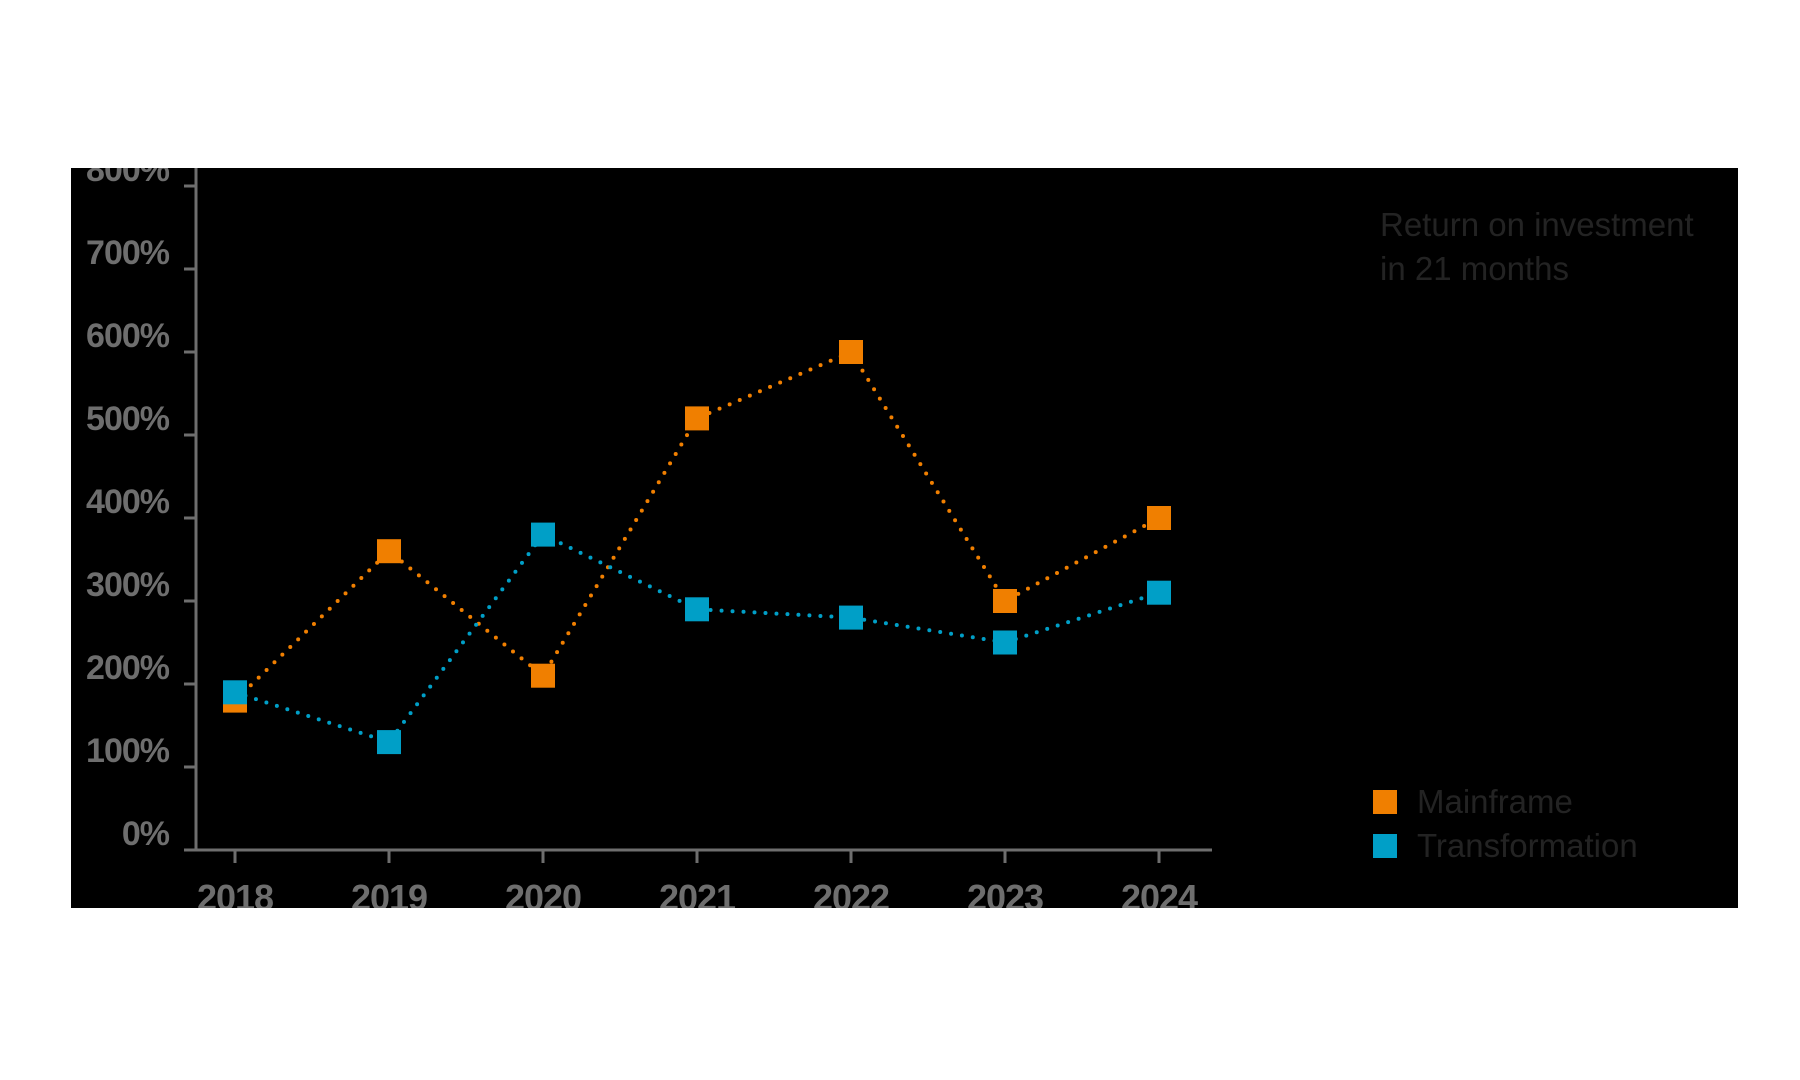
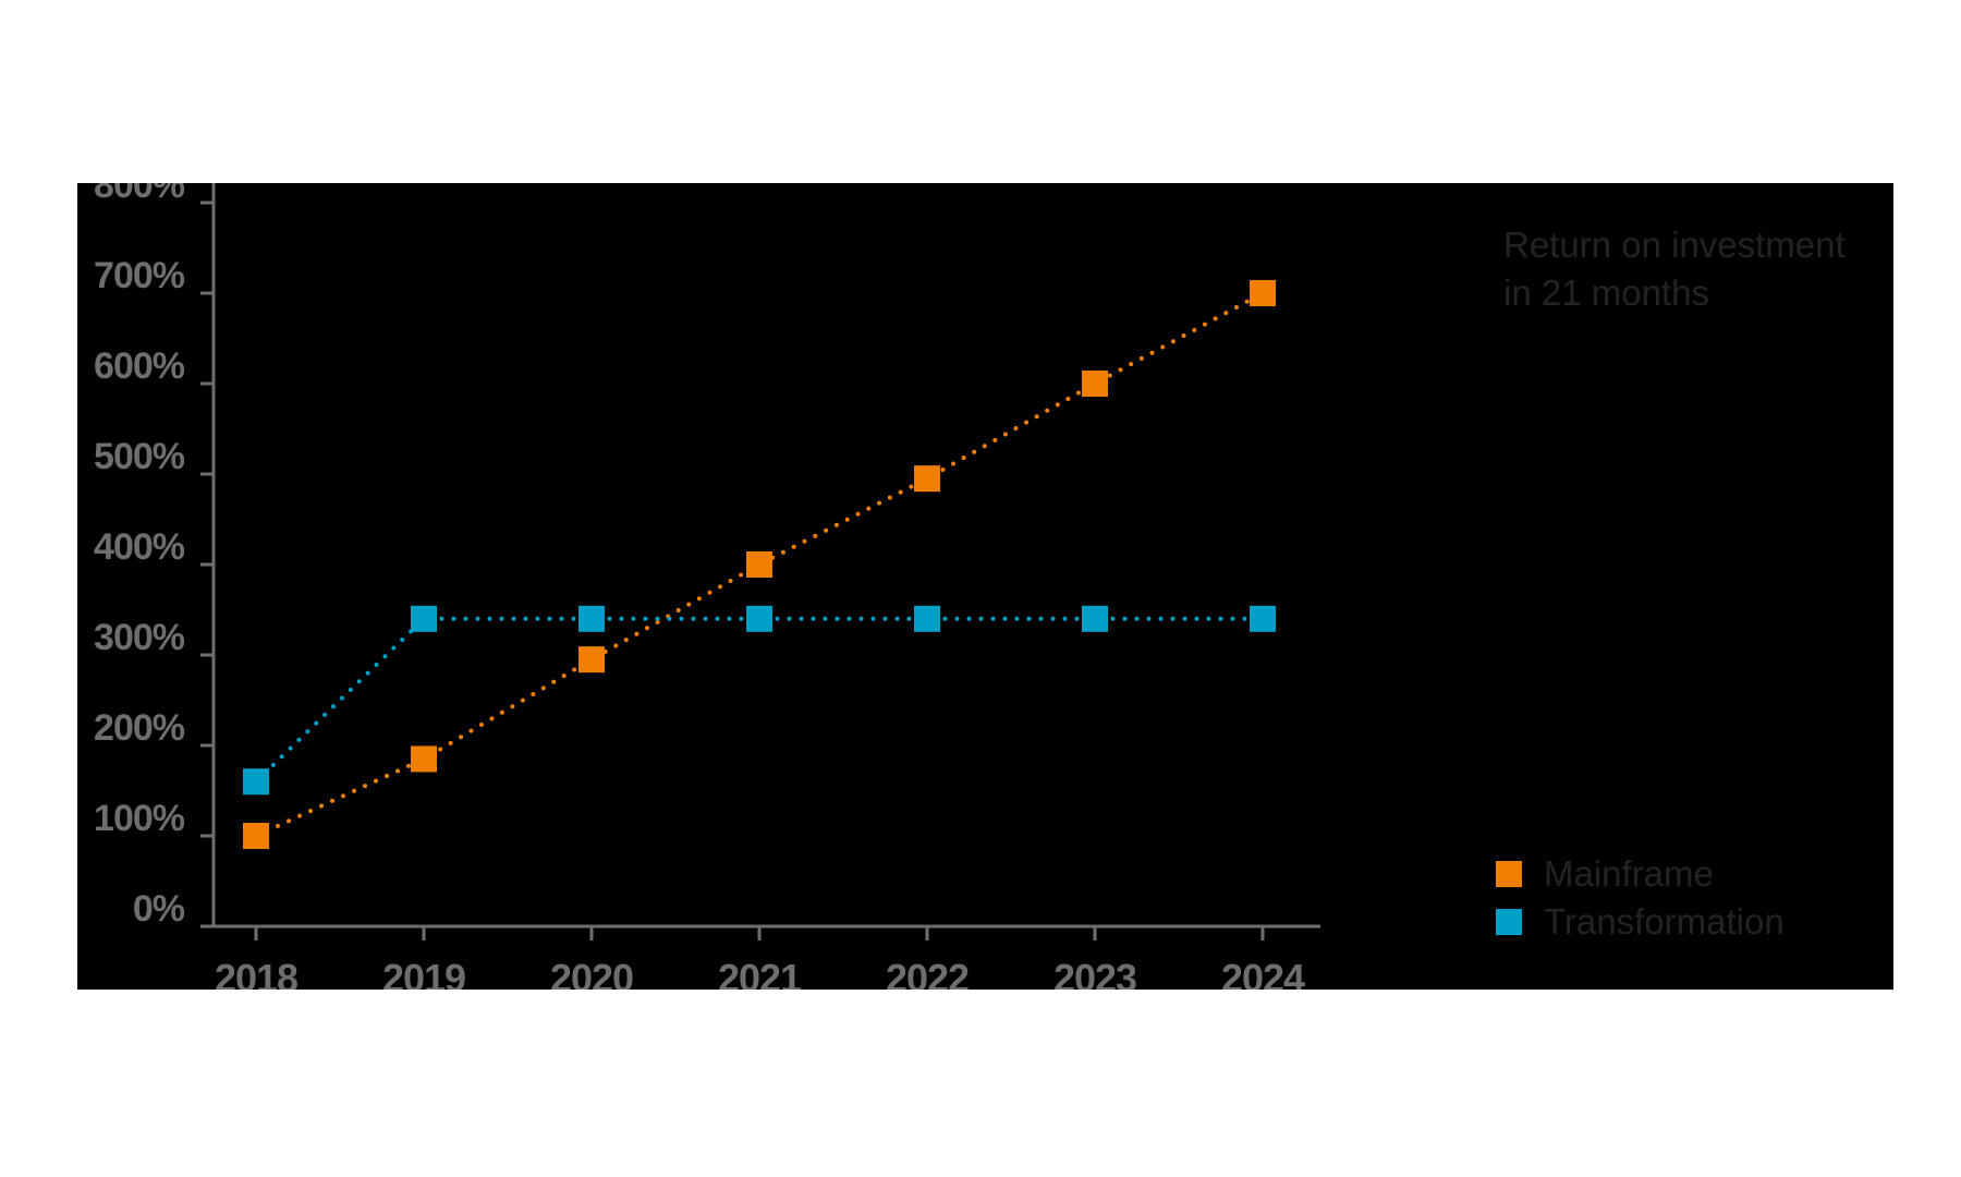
Mainframe/2018: 180% -> 100%
Transformation/2018: 190% -> 160%
Mainframe/2019: 360% -> 180%
Transformation/2019: 130% -> 340%
Mainframe/2020: 210% -> 300%
Transformation/2020: 380% -> 340%
Mainframe/2021: 520% -> 400%
Transformation/2021: 290% -> 340%
Mainframe/2022: 600% -> 500%
Transformation/2022: 280% -> 340%
Mainframe/2023: 300% -> 600%
Transformation/2023: 250% -> 340%
Mainframe/2024: 400% -> 700%
Transformation/2024: 310% -> 340%
